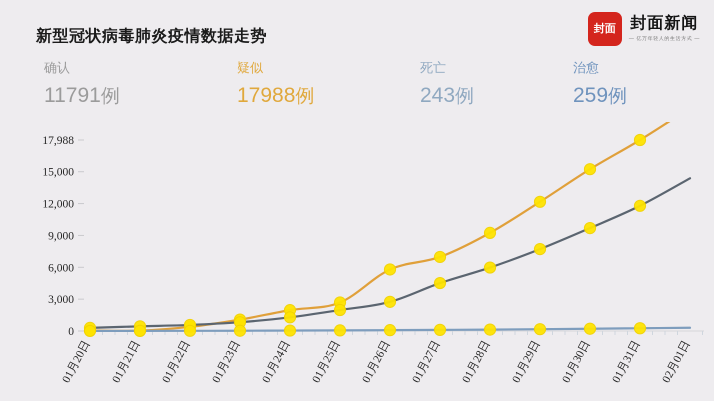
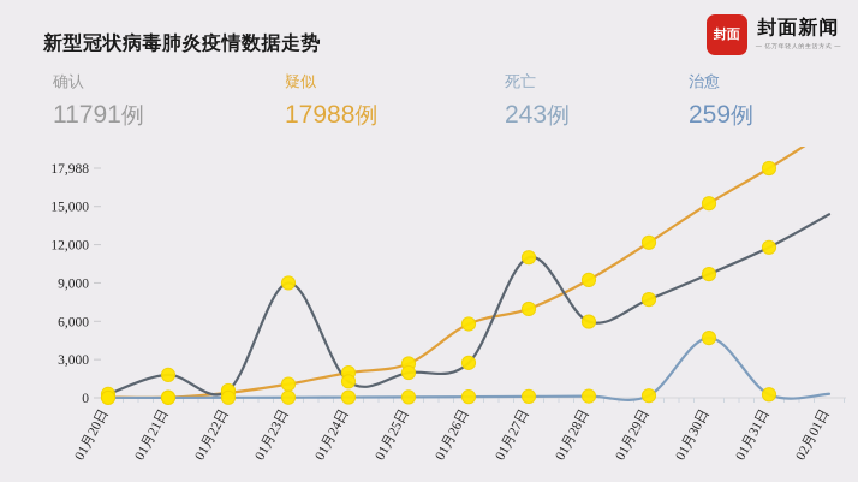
确认/01月21日: 400 -> 1800
确认/01月23日: 800 -> 9000
确认/01月27日: 4500 -> 11000
死亡/01月30日: 200 -> 4700
